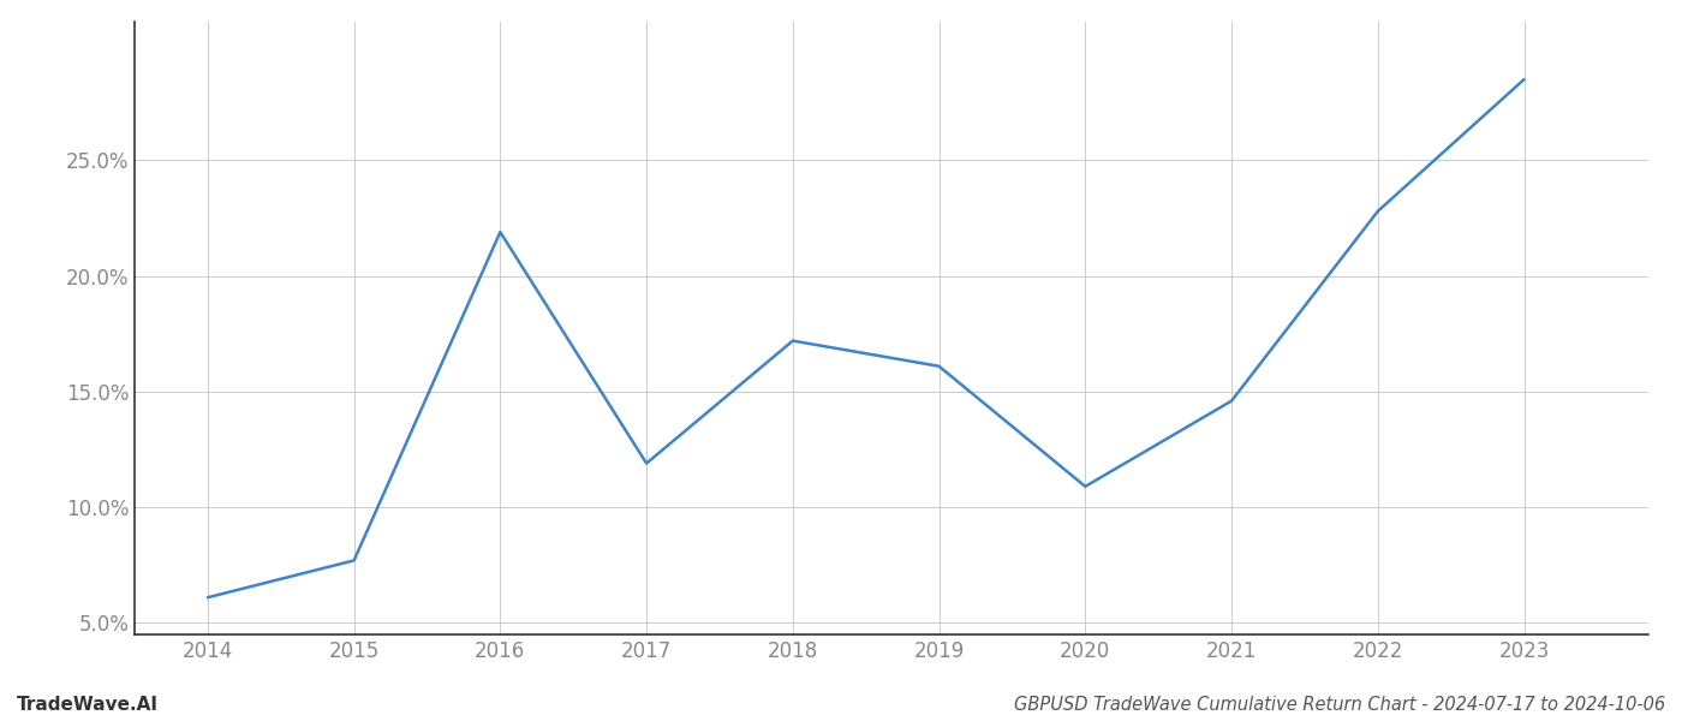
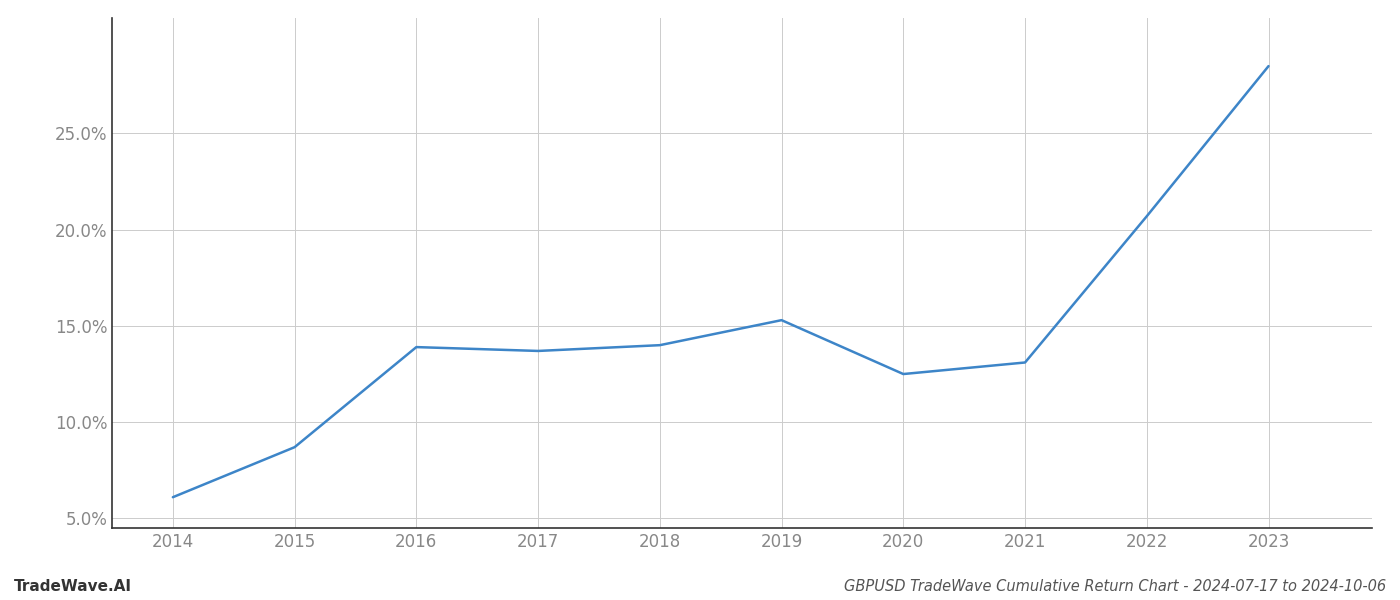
2015: 7.7% -> 8.7%
2016: 21.9% -> 13.9%
2017: 11.9% -> 13.7%
2018: 17.2% -> 14.0%
2019: 16.1% -> 15.3%
2020: 10.9% -> 12.5%
2021: 14.6% -> 13.1%
2022: 22.8% -> 20.7%
